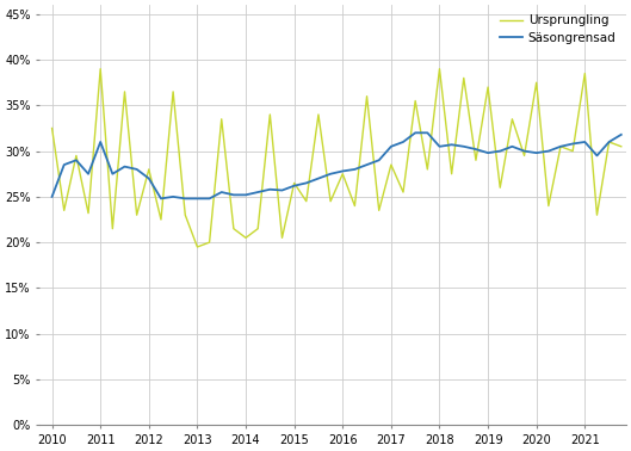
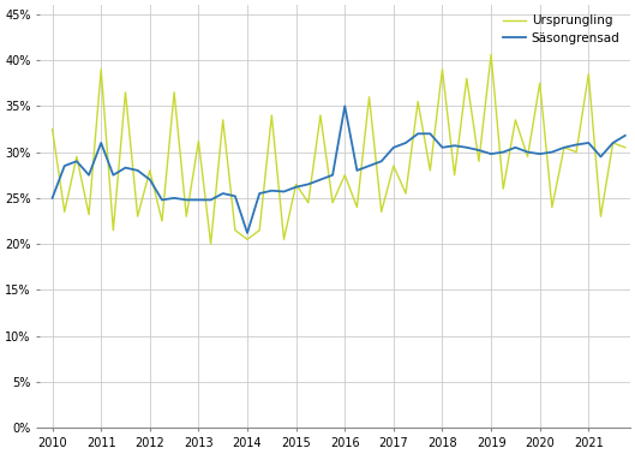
Ursprungling/2013: 19.5% -> 31.2%
Säsongrensad/2014: 25.2% -> 21.2%
Säsongrensad/2016: 27.8% -> 35.0%
Ursprungling/2019: 37.0% -> 40.6%
